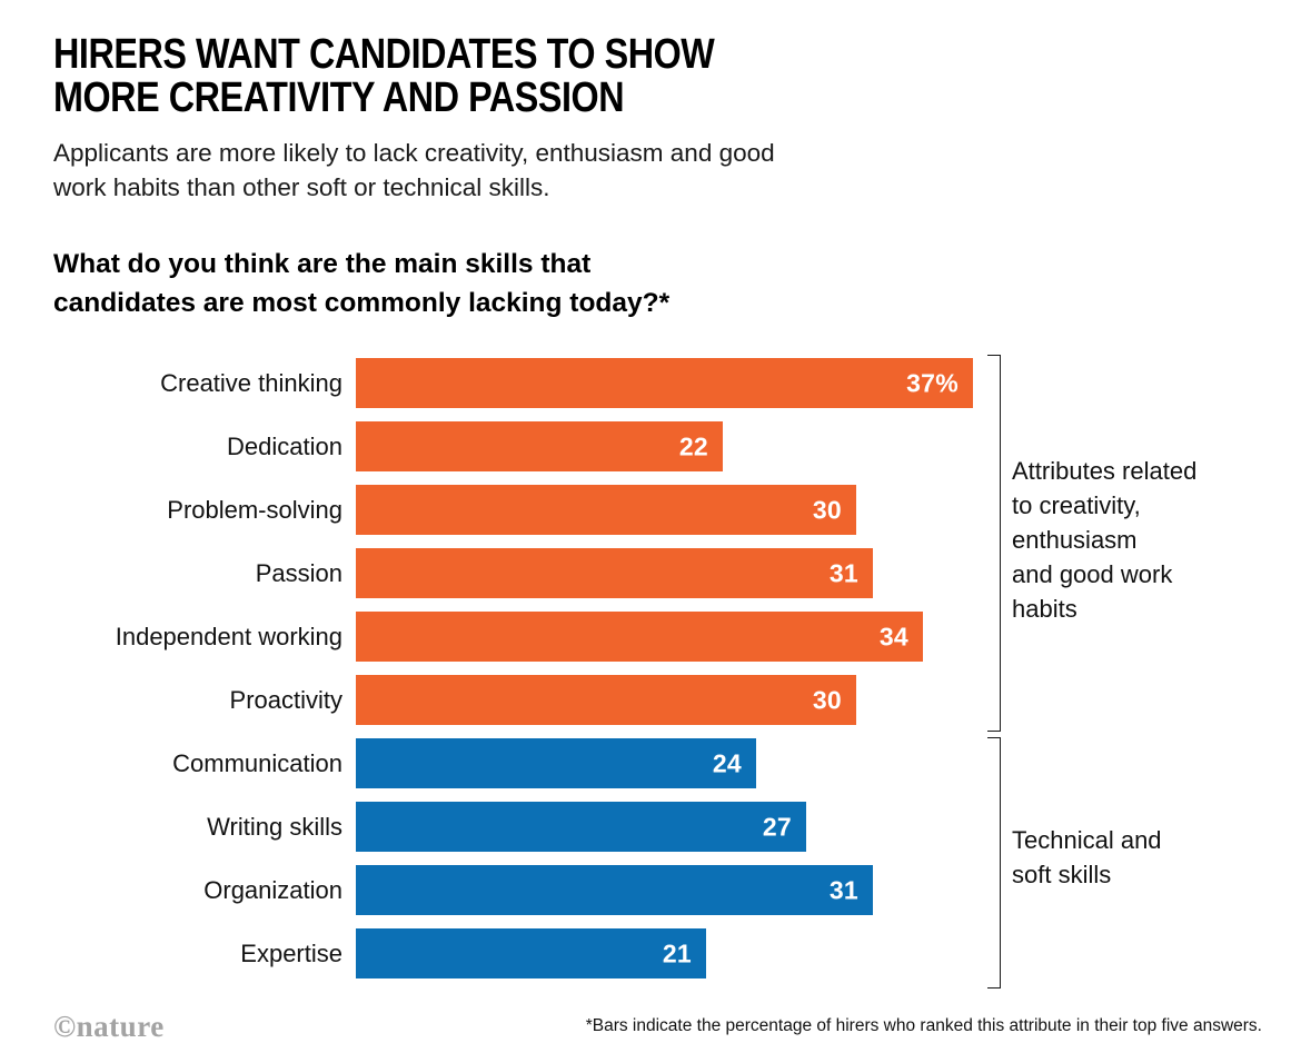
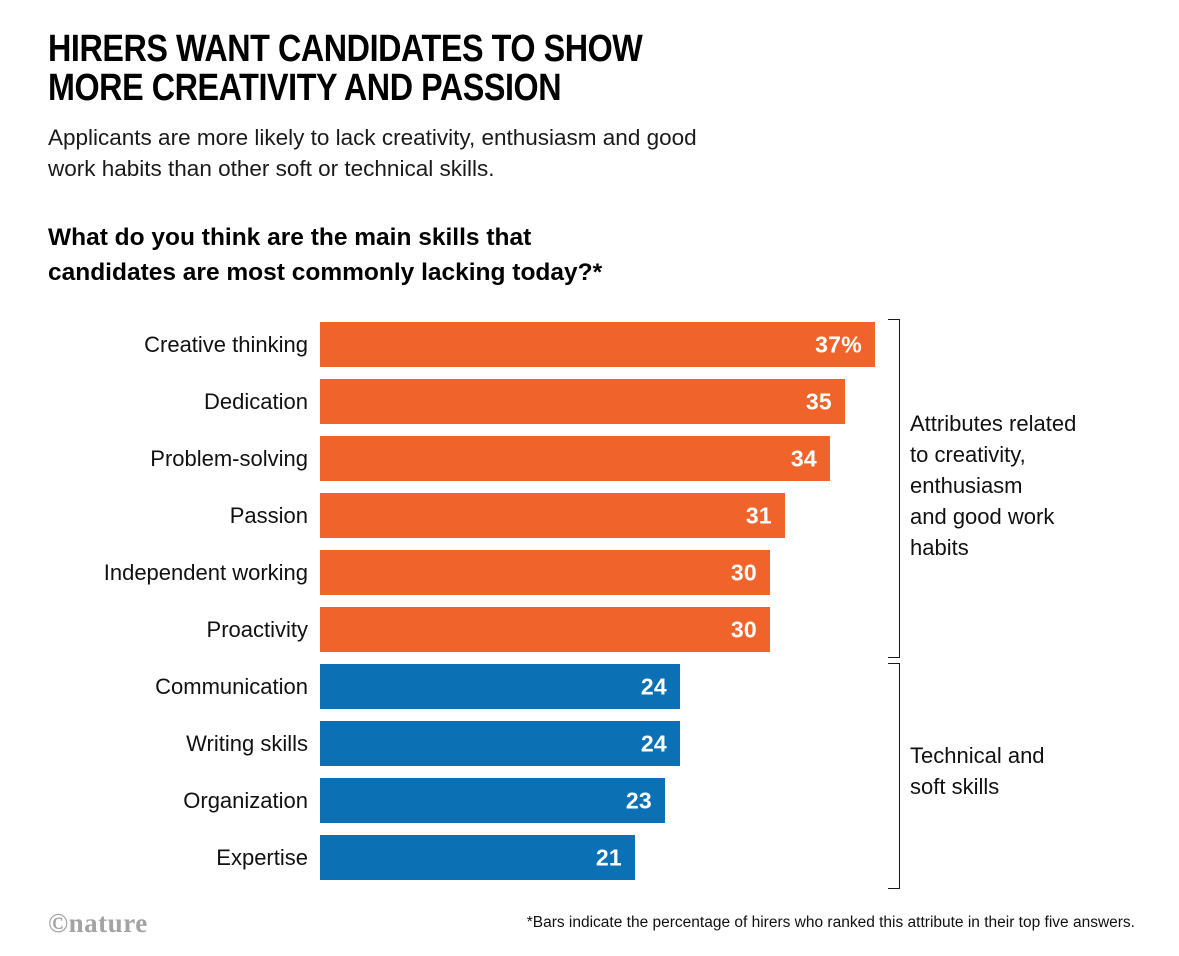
Dedication: 22 -> 35
Problem-solving: 30 -> 34
Independent working: 34 -> 30
Writing skills: 27 -> 24
Organization: 31 -> 23
